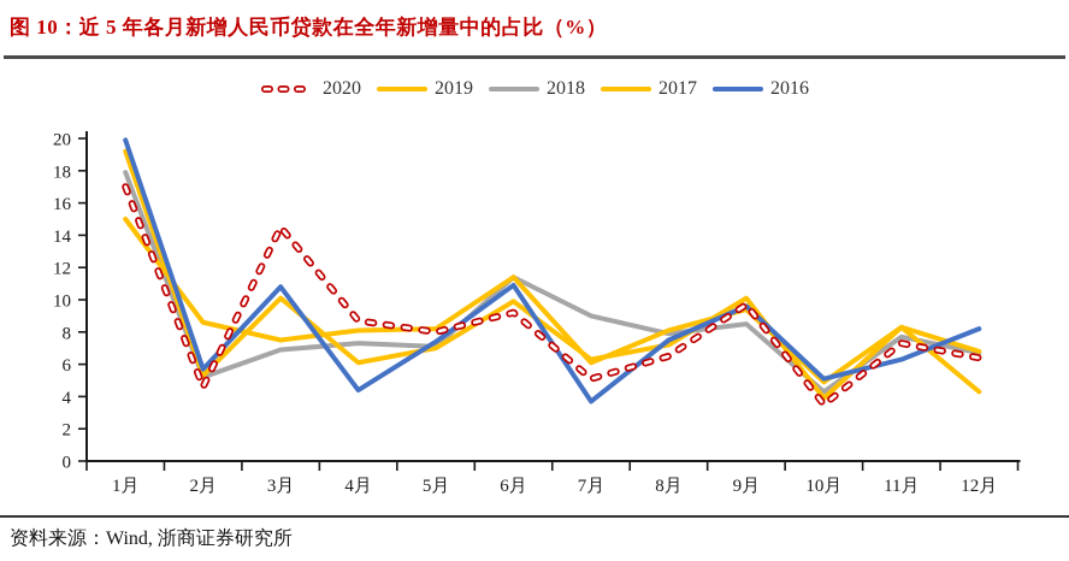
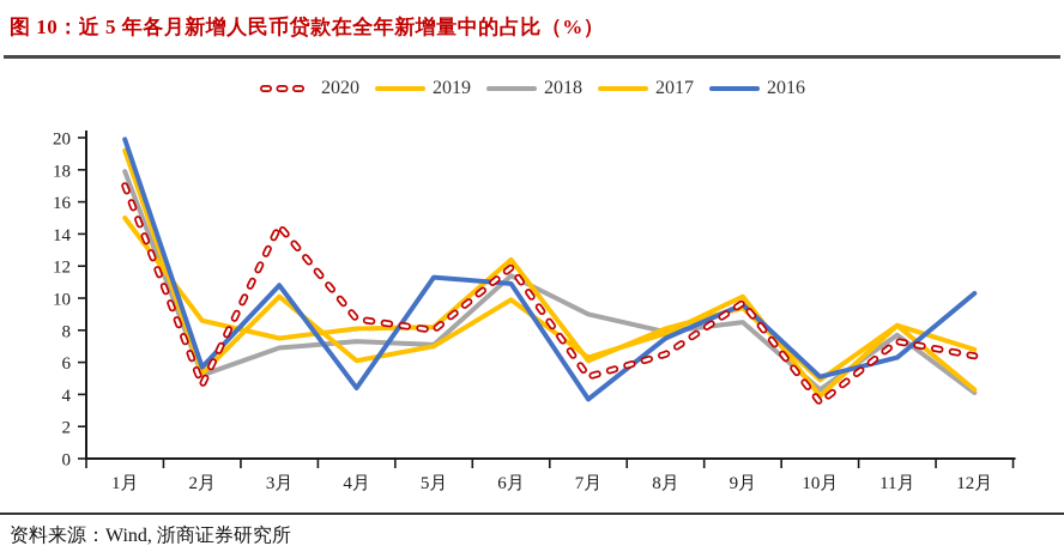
2016/5月: 7.4 -> 11.3
2020/6月: 9.2 -> 11.9
2017/6月: 11.4 -> 12.4
2019/8月: 7.2 -> 7.8
2018/12月: 6.7 -> 4.1
2016/12月: 8.2 -> 10.3
